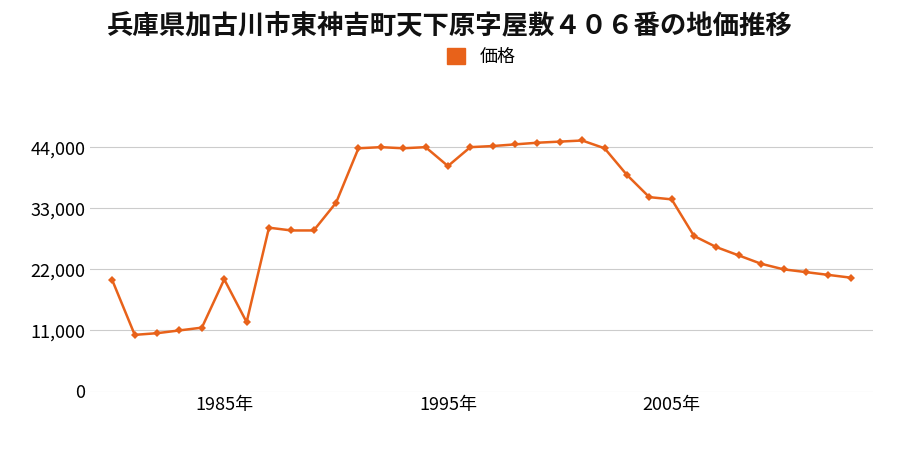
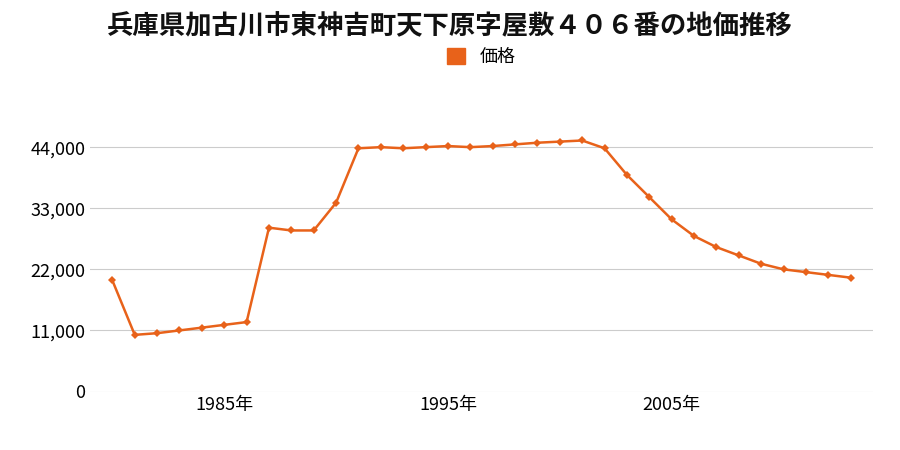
1985年: 20,200 -> 12,000
1995年: 40,600 -> 44,200
2005年: 34,600 -> 31,000
